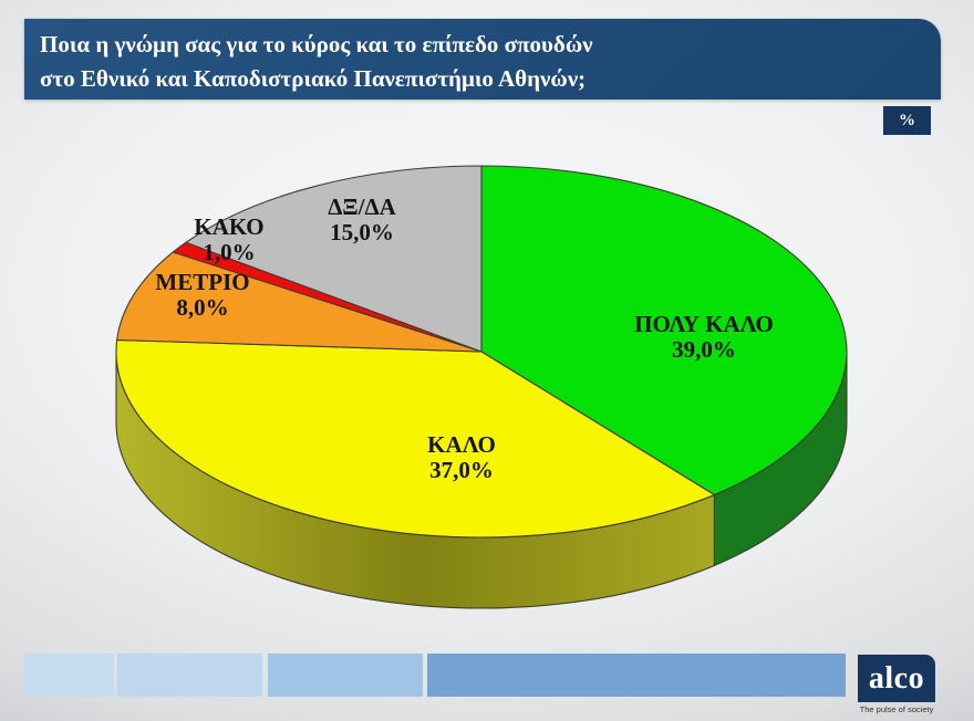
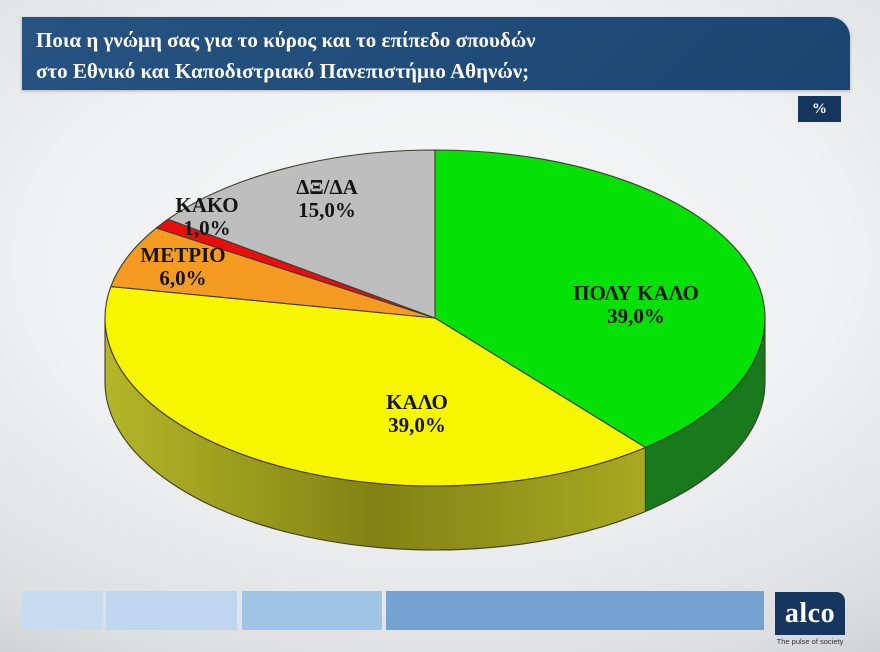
ΚΑΛΟ: 37,0% -> 39,0%
ΜΕΤΡΙΟ: 8,0% -> 6,0%
